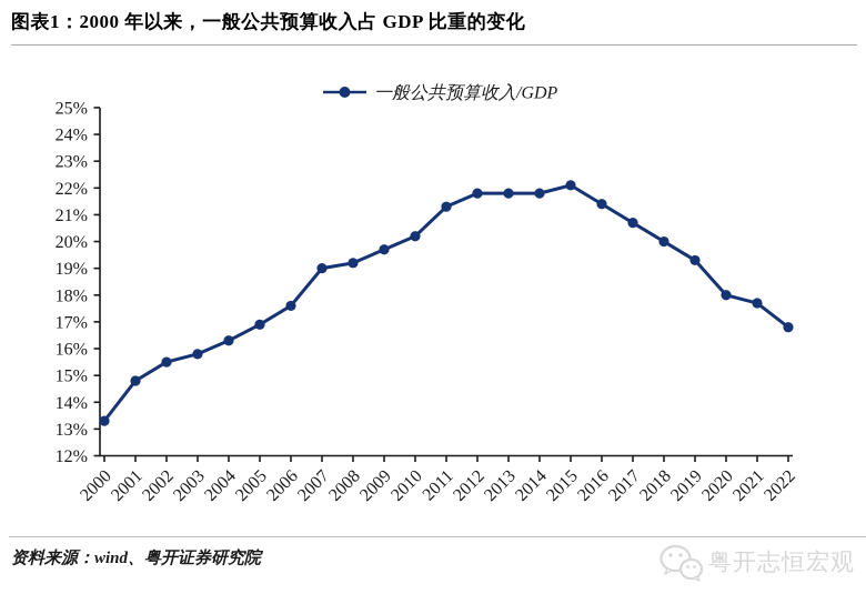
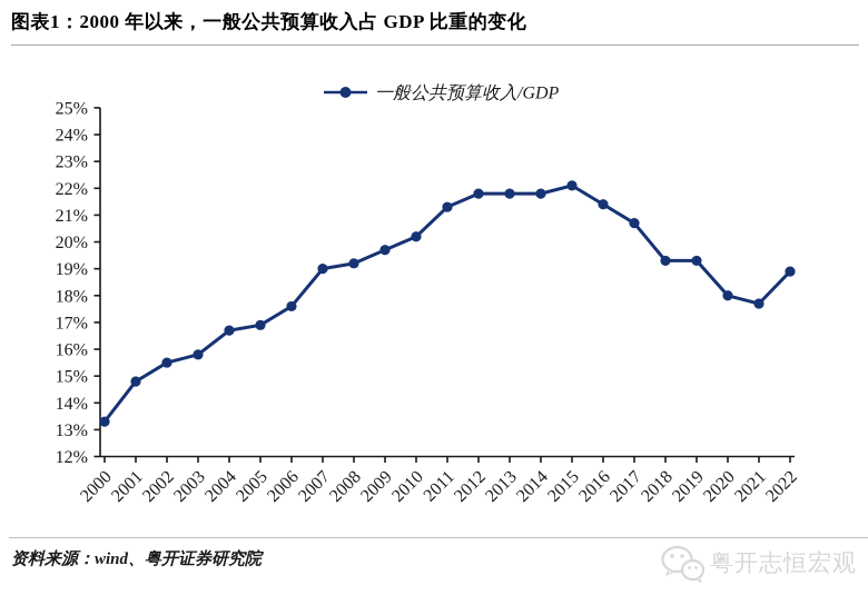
2004: 16.3% -> 16.7%
2018: 20.0% -> 19.3%
2022: 16.8% -> 18.9%
